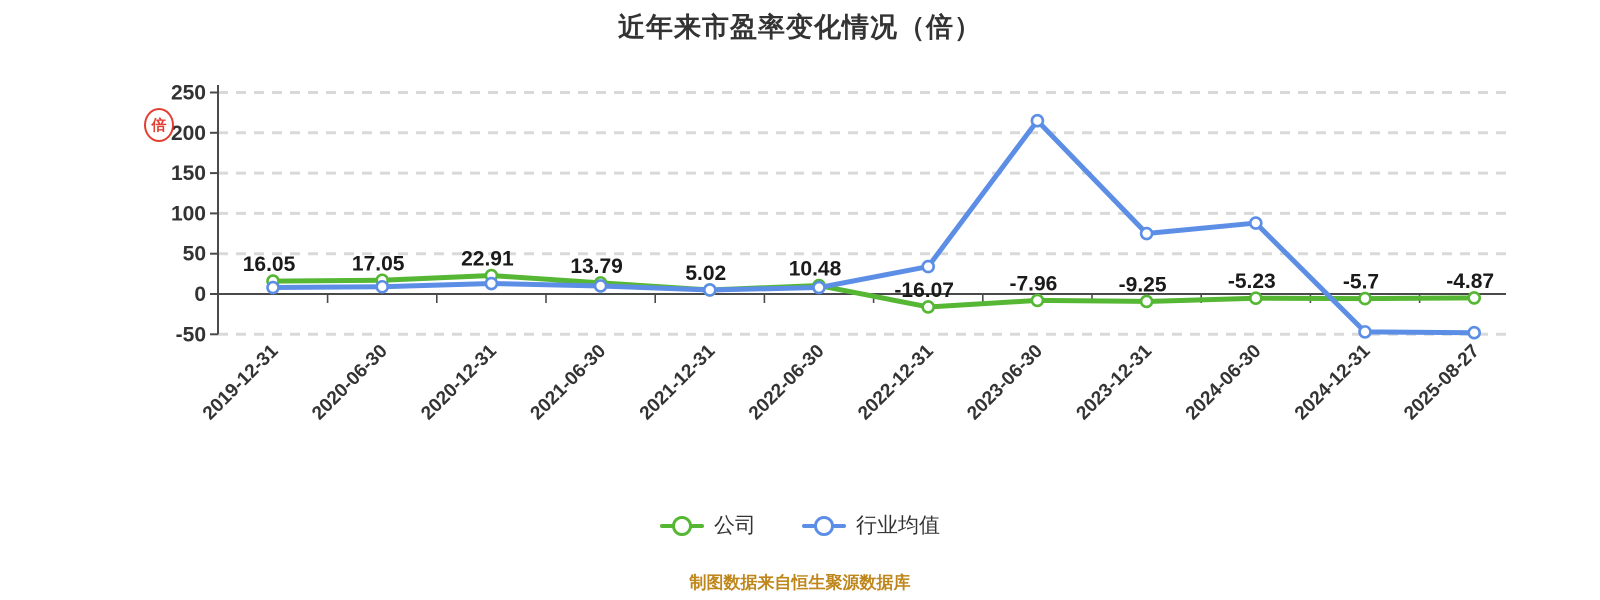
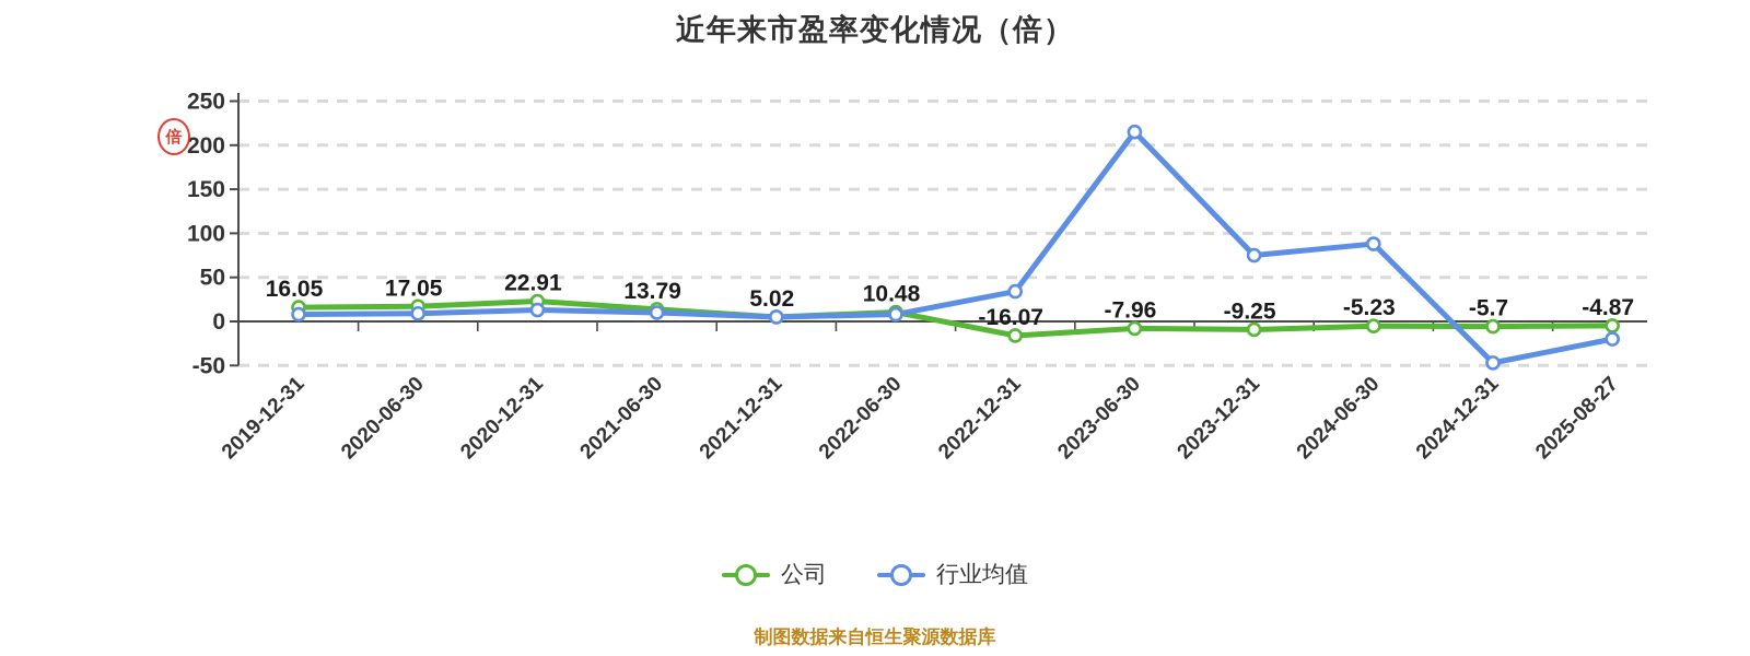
行业均值/2025-08-27: -50 -> -20
